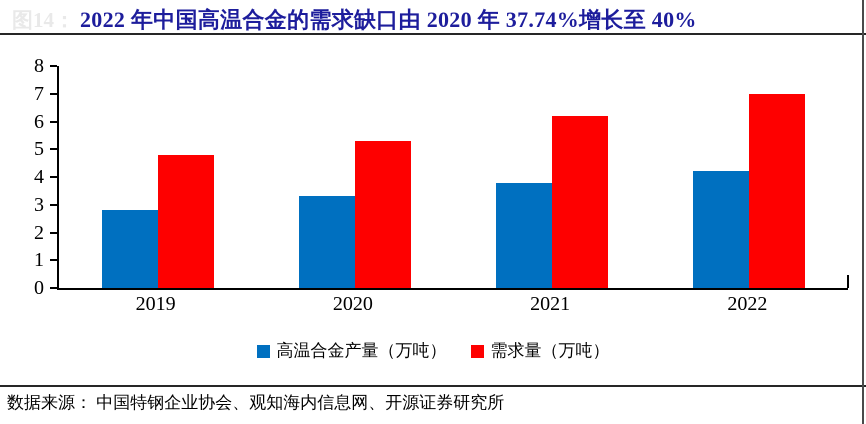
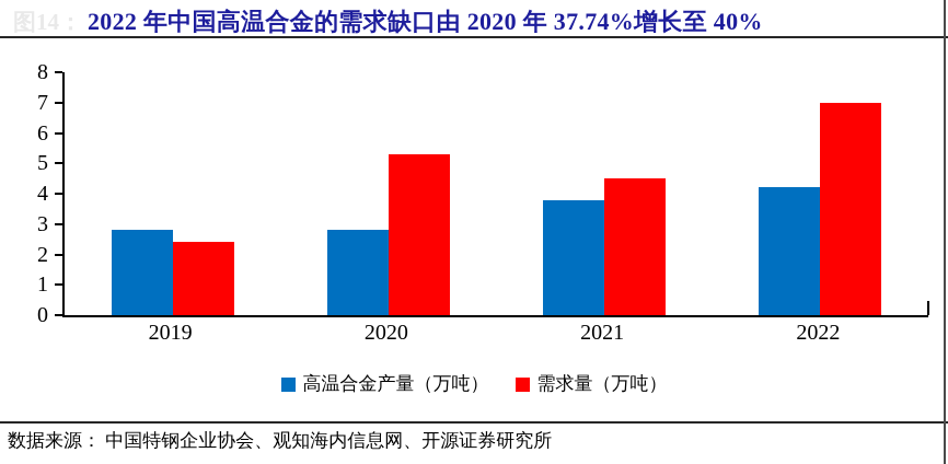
需求量（万吨）/2019: 4.8 -> 2.4
高温合金产量（万吨）/2020: 3.3 -> 2.8
需求量（万吨）/2021: 6.2 -> 4.5
